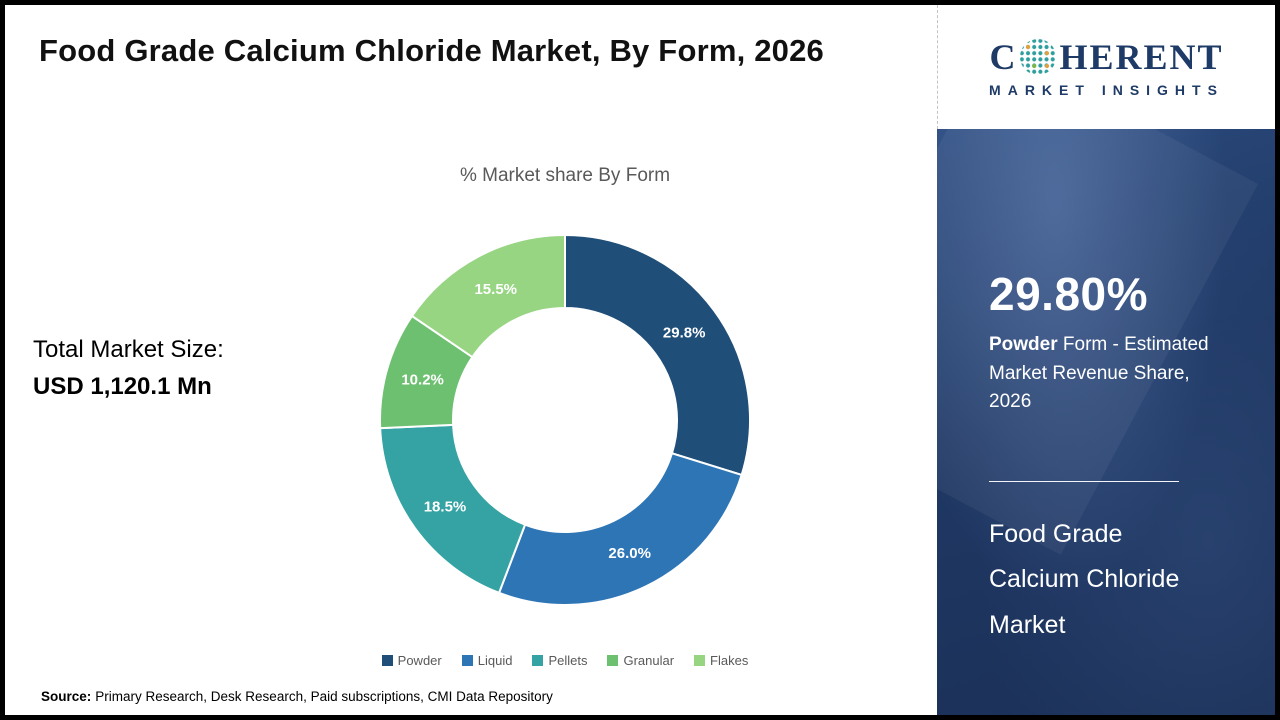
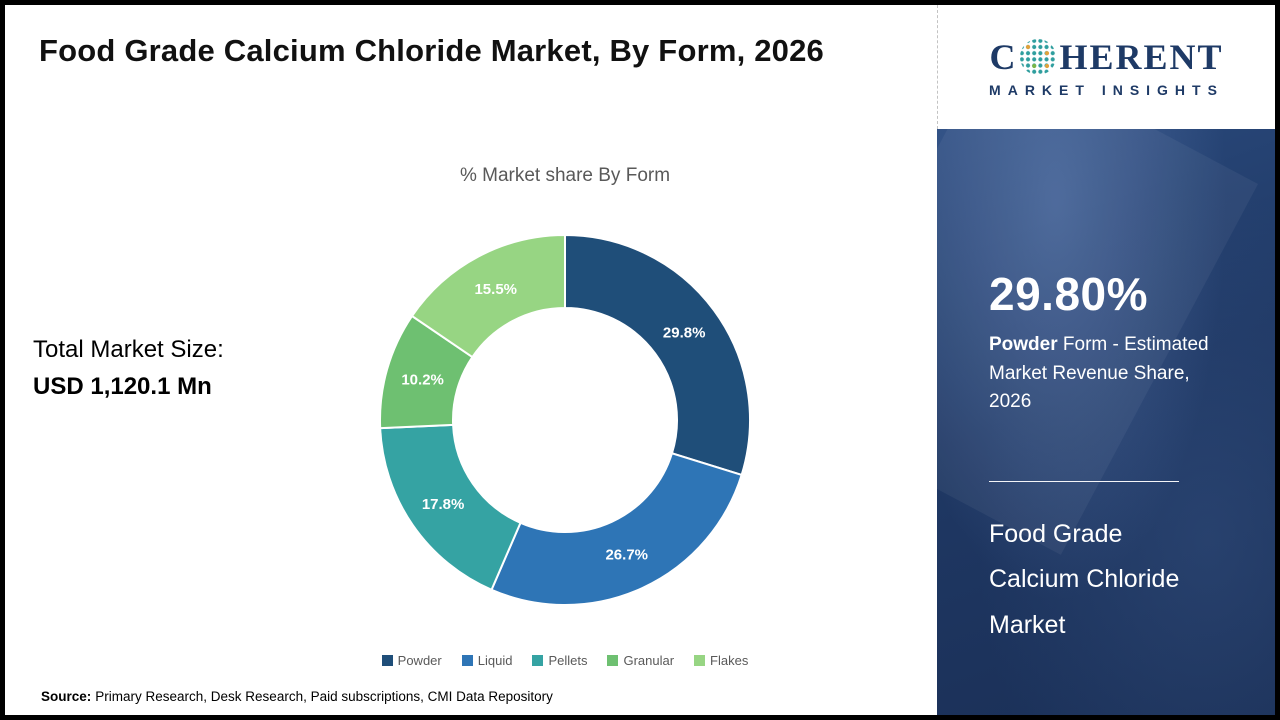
Liquid: 26.0% -> 26.7%
Pellets: 18.5% -> 17.8%
